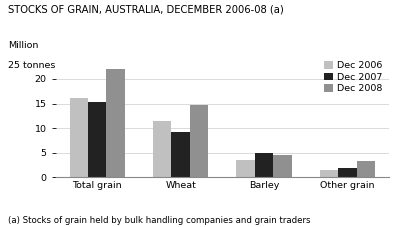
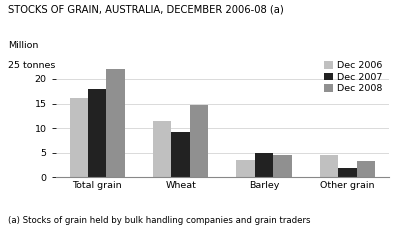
Dec 2007/Total grain: 15.3 -> 18.0
Dec 2006/Other grain: 1.4 -> 4.5
